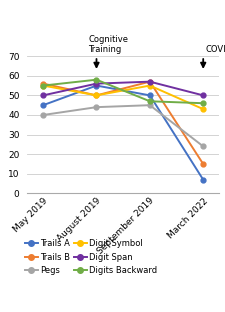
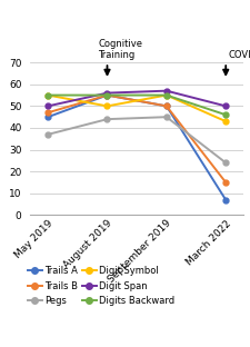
Trails B/May 2019: 56 -> 47
Pegs/May 2019: 40 -> 37
Trails B/August 2019: 50 -> 55
Digits Backward/August 2019: 58 -> 55
Trails B/September 2019: 57 -> 50
Digits Backward/September 2019: 47 -> 55
